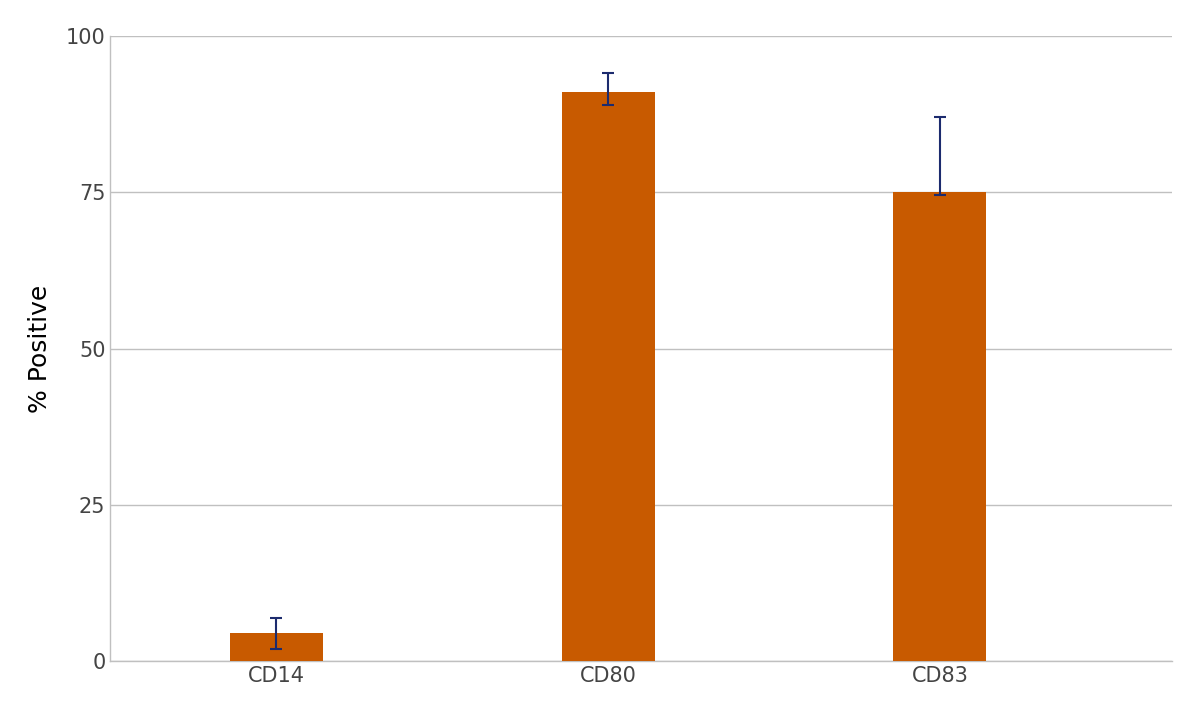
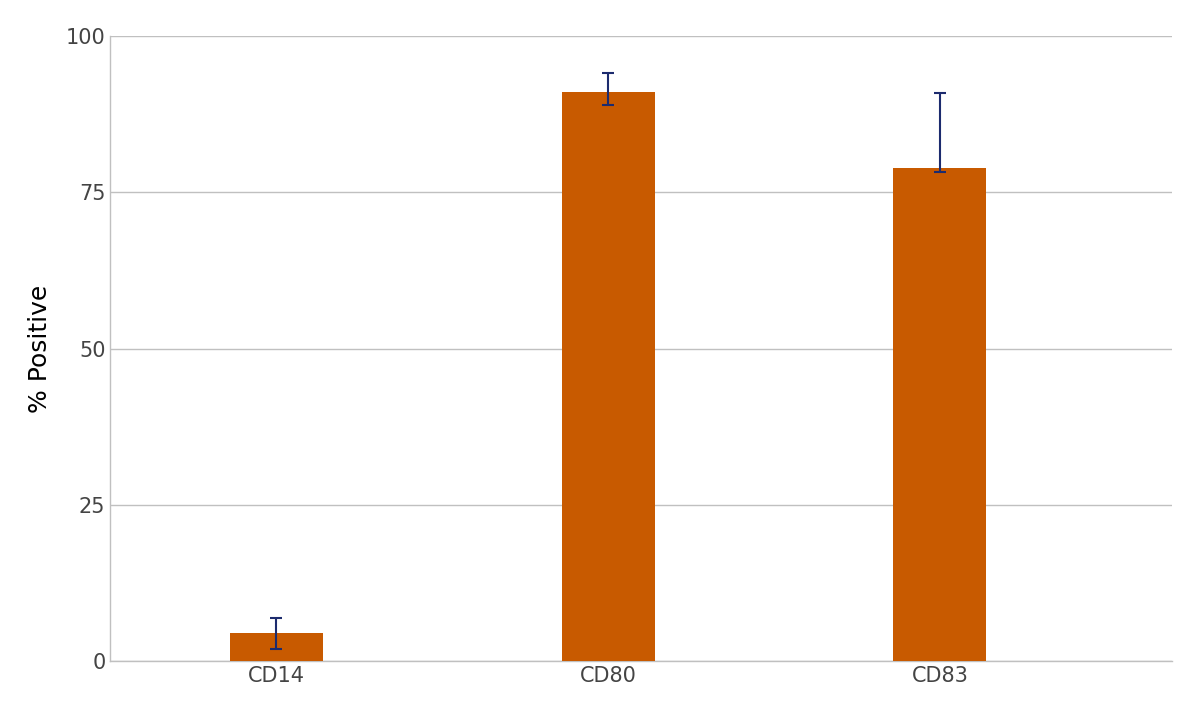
CD83: 75.0 -> 78.8
